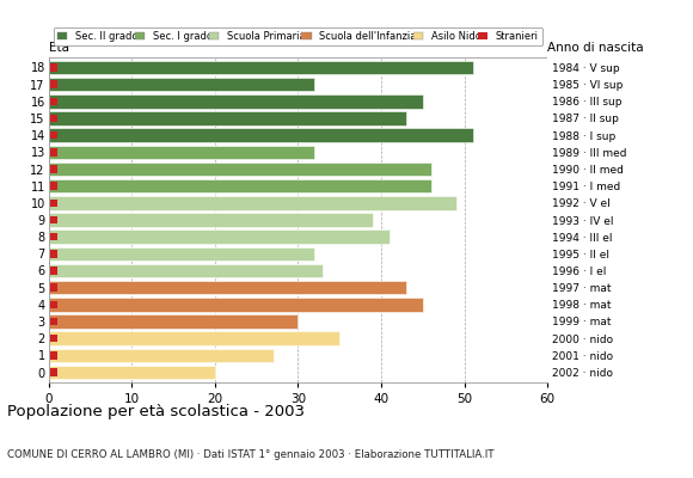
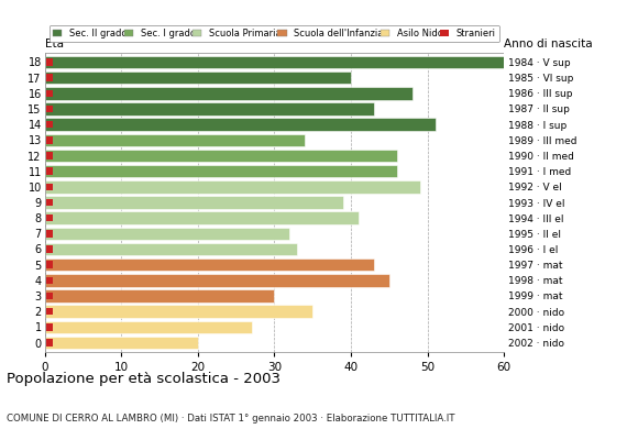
18: 51 -> 60
17: 32 -> 40
16: 45 -> 48
13: 32 -> 34
